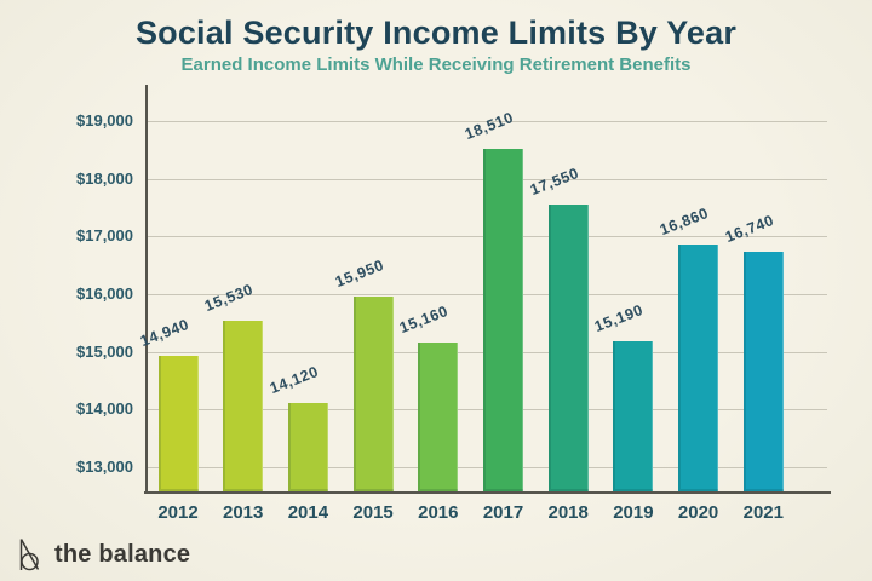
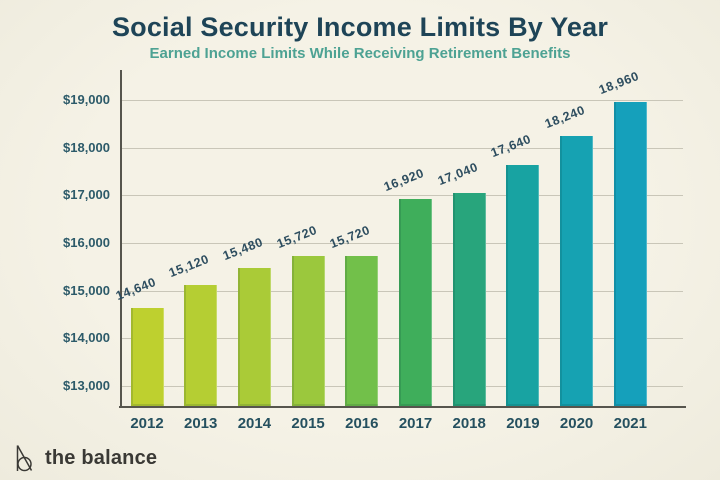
2012: 14,940 -> 14,640
2013: 15,530 -> 15,120
2014: 14,120 -> 15,480
2015: 15,950 -> 15,720
2016: 15,160 -> 15,720
2017: 18,510 -> 16,920
2018: 17,550 -> 17,040
2019: 15,190 -> 17,640
2020: 16,860 -> 18,240
2021: 16,740 -> 18,960
